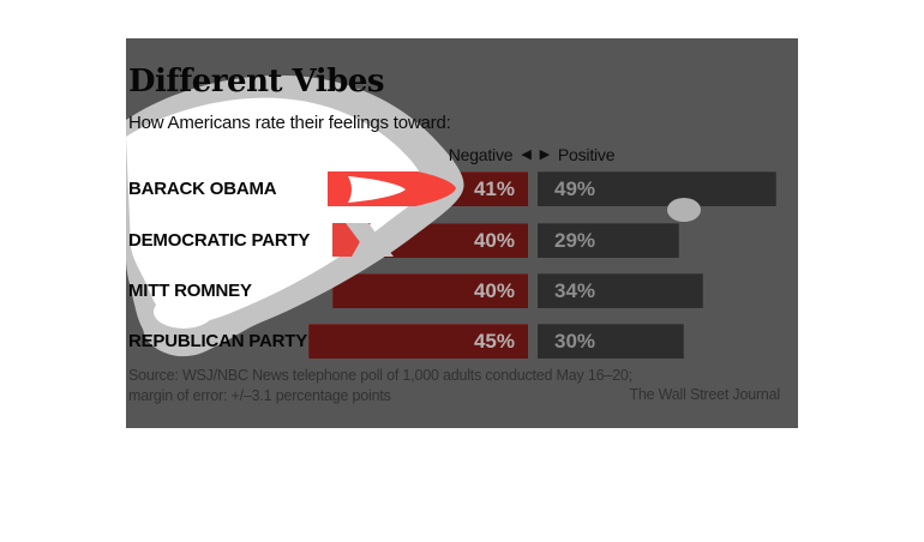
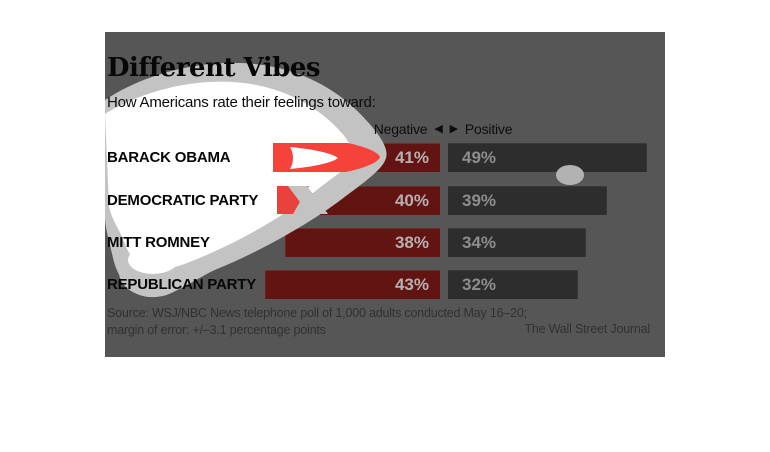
Positive/DEMOCRATIC PARTY: 29% -> 39%
Negative/MITT ROMNEY: 40% -> 38%
Negative/REPUBLICAN PARTY: 45% -> 43%
Positive/REPUBLICAN PARTY: 30% -> 32%
